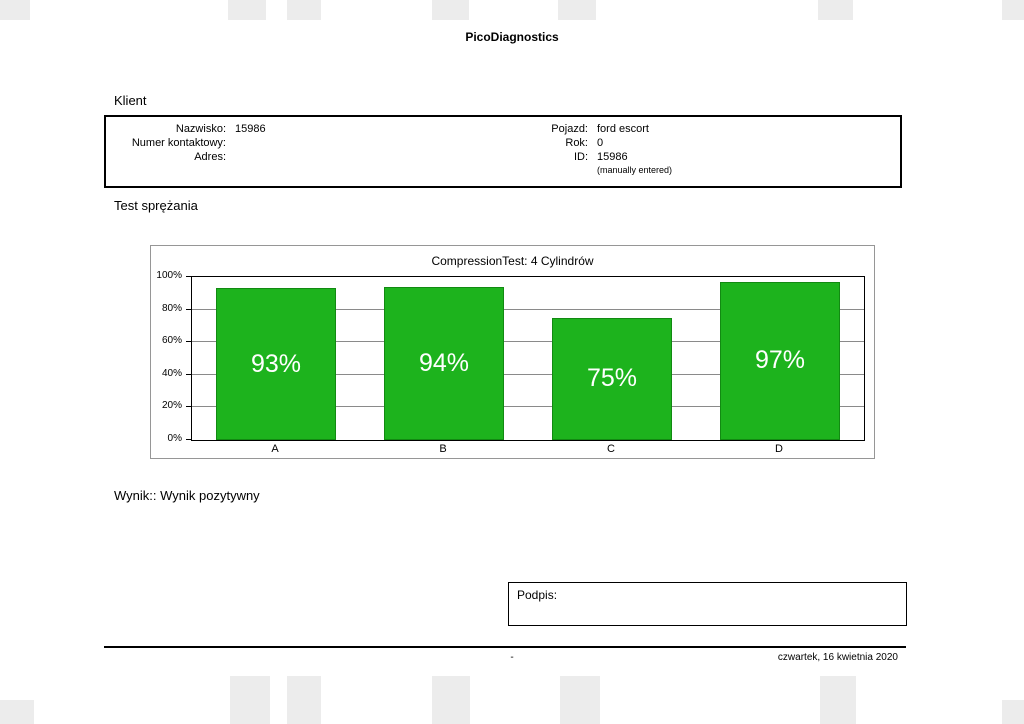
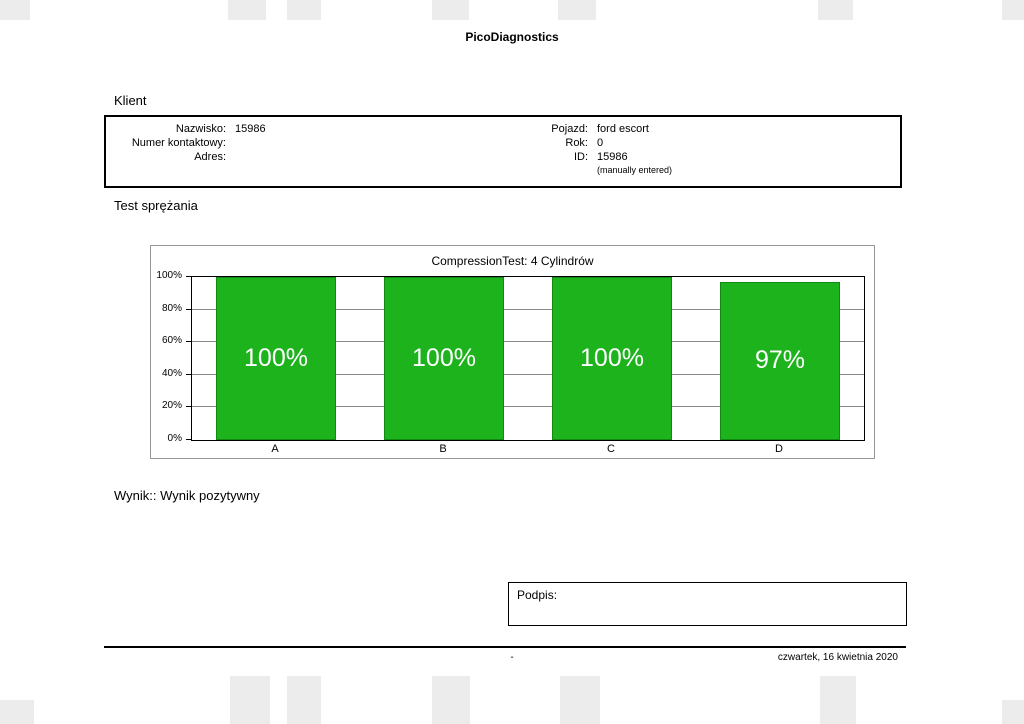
A: 93% -> 100%
B: 94% -> 100%
C: 75% -> 100%
